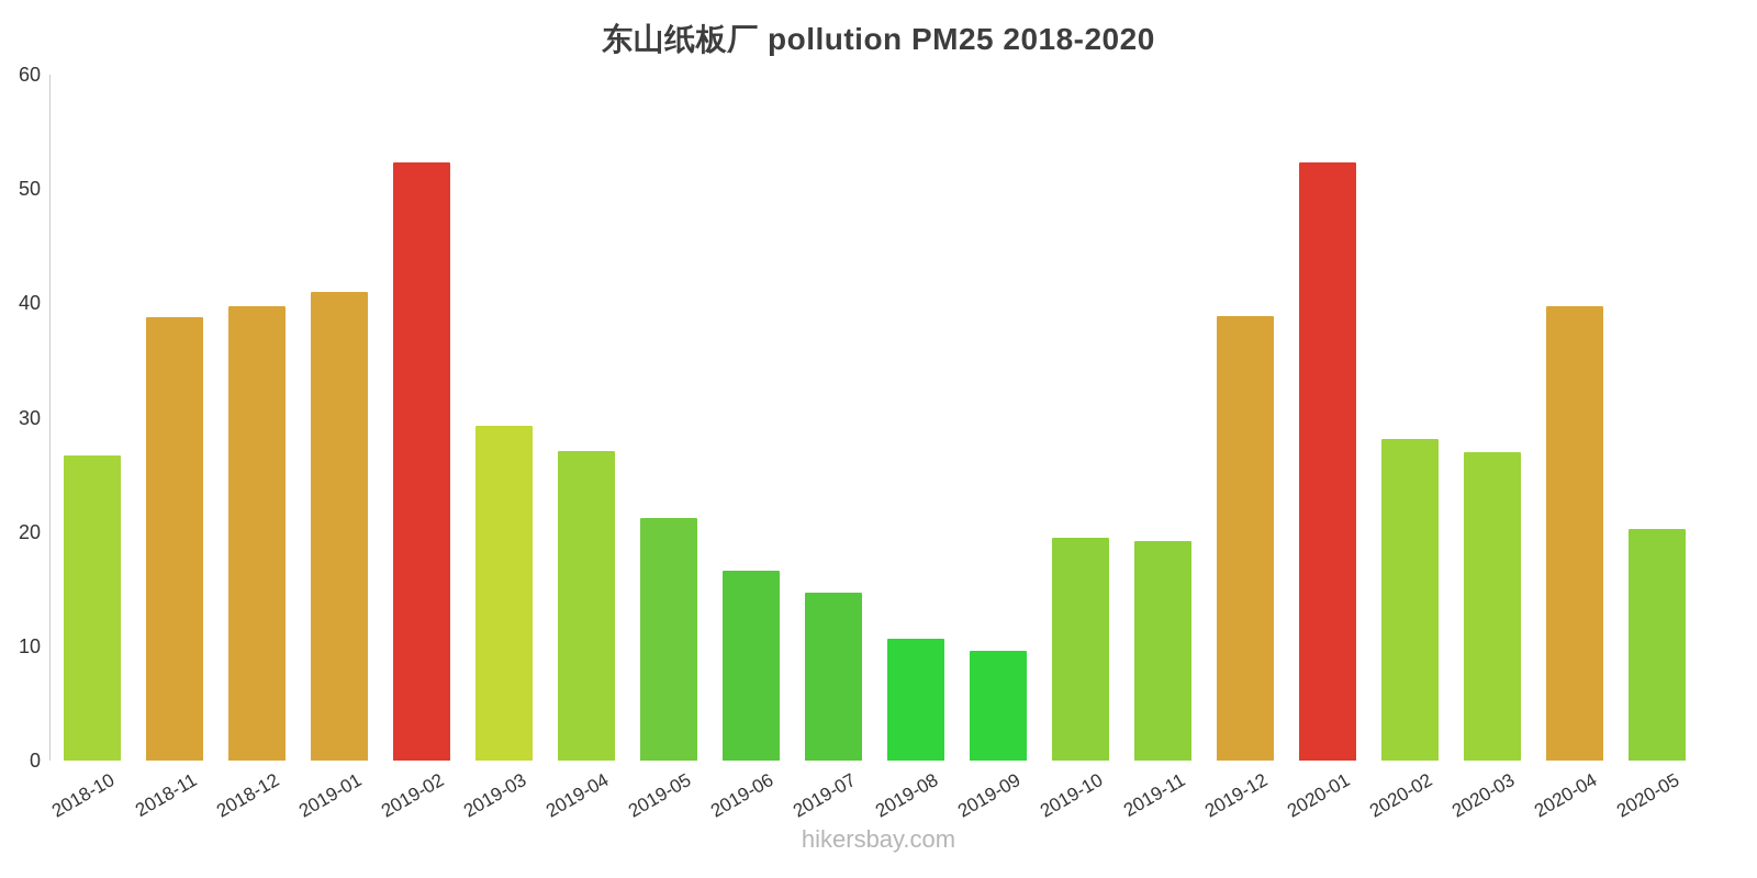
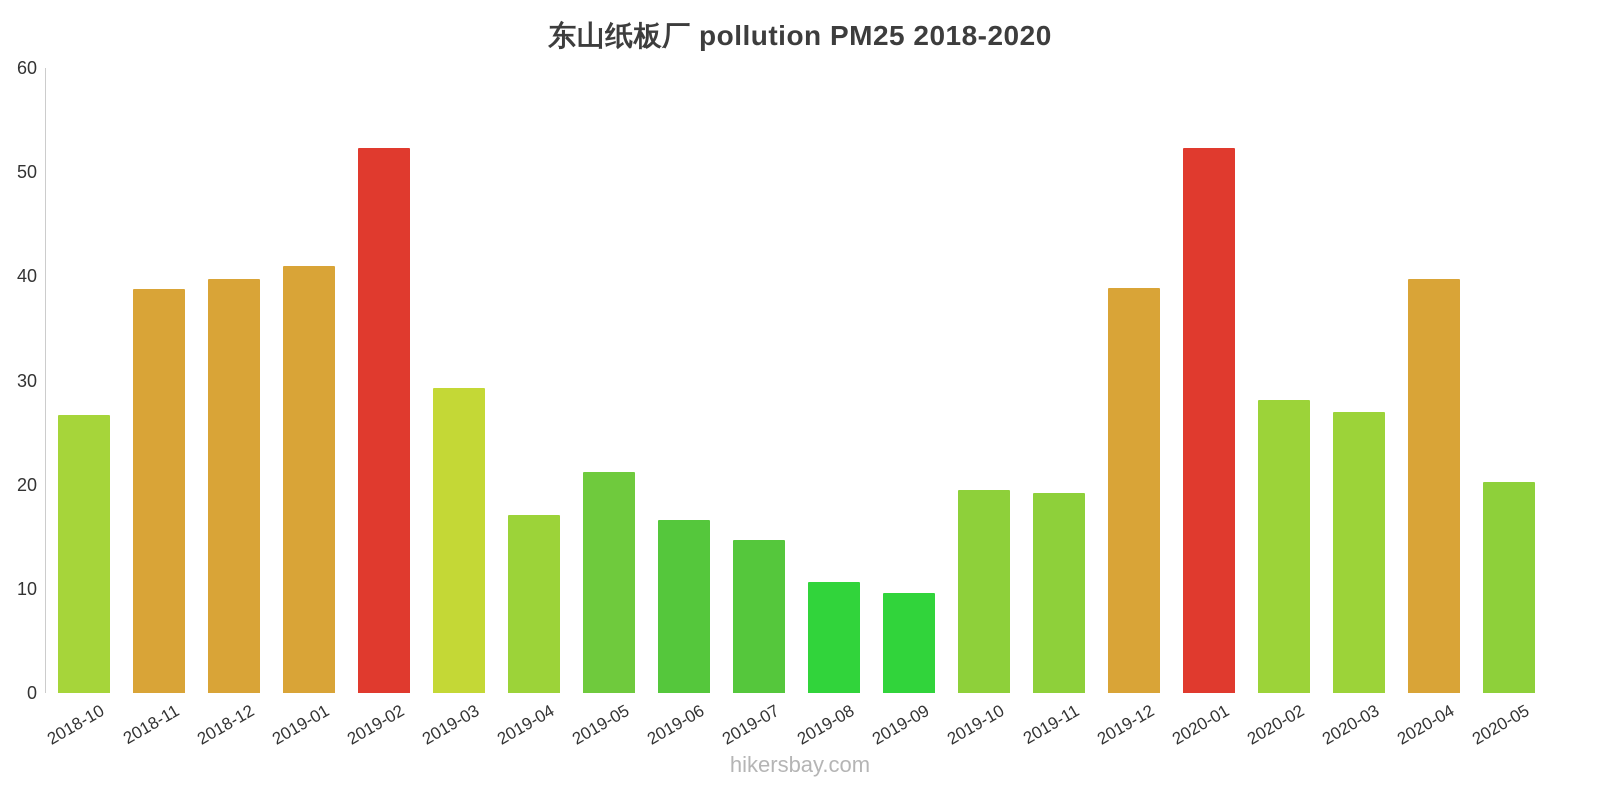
2019-04: 27.1 -> 17.1
